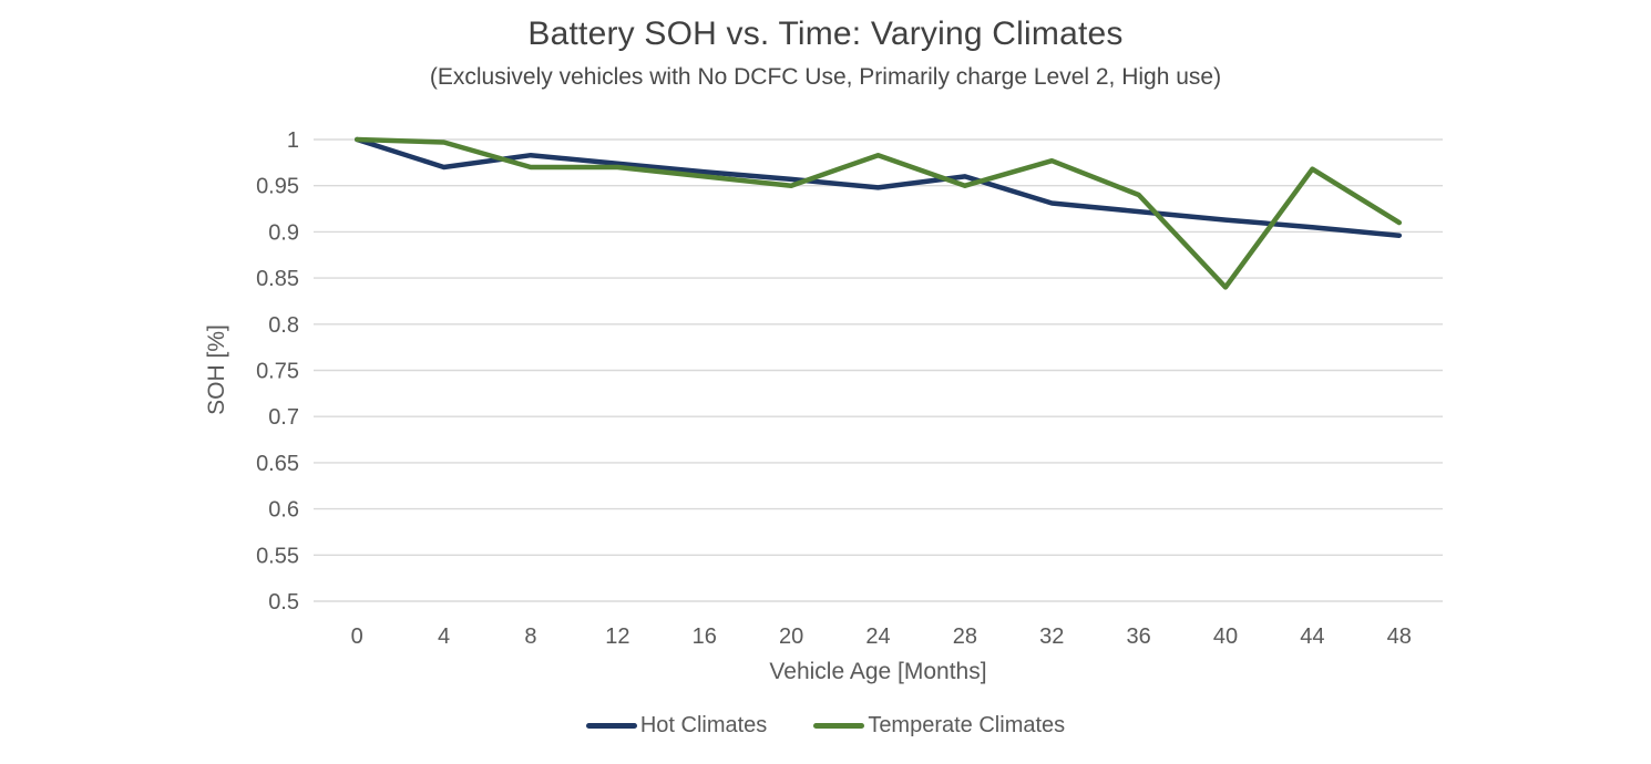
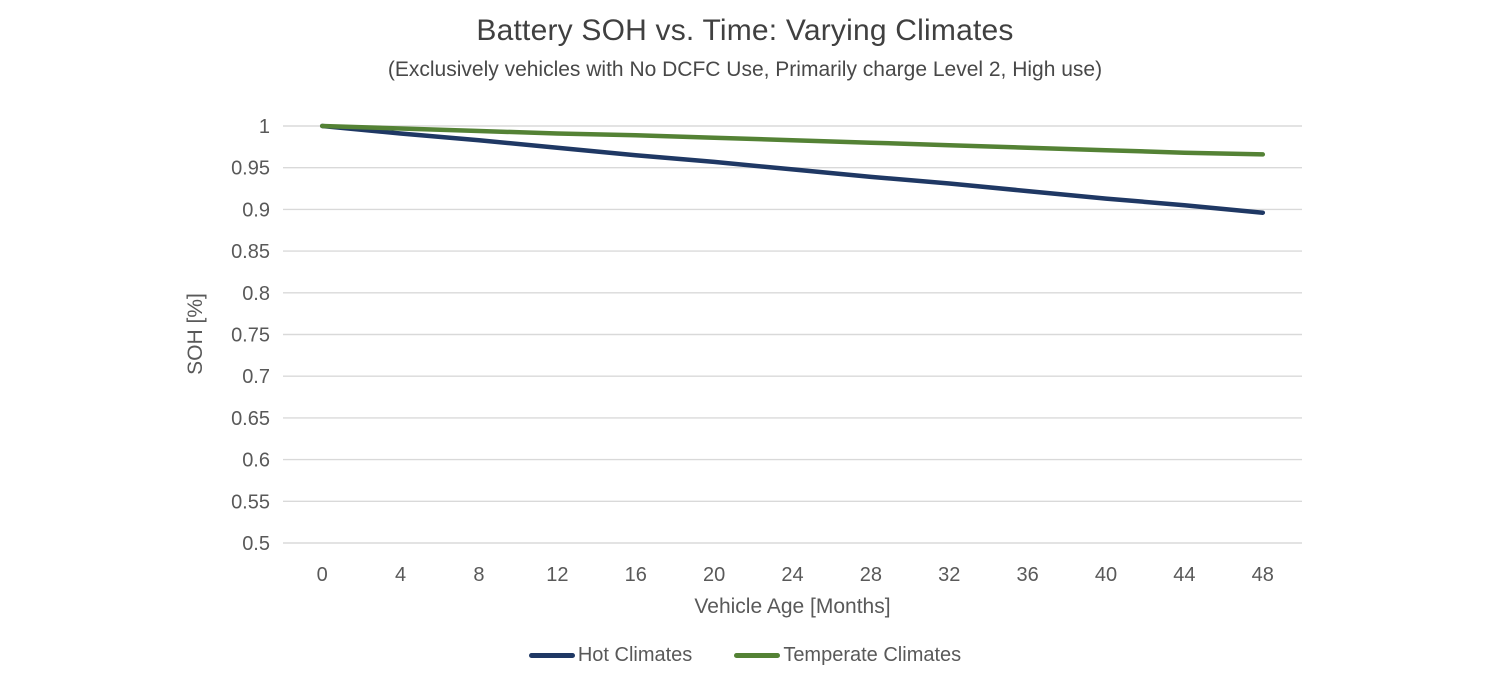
Hot Climates/4: 0.97 -> 0.99
Temperate Climates/8: 0.97 -> 0.99
Temperate Climates/12: 0.97 -> 0.99
Temperate Climates/16: 0.96 -> 0.99
Temperate Climates/20: 0.95 -> 0.99
Hot Climates/28: 0.96 -> 0.94
Temperate Climates/28: 0.95 -> 0.98
Temperate Climates/36: 0.94 -> 0.97
Temperate Climates/40: 0.84 -> 0.97
Temperate Climates/48: 0.91 -> 0.97
